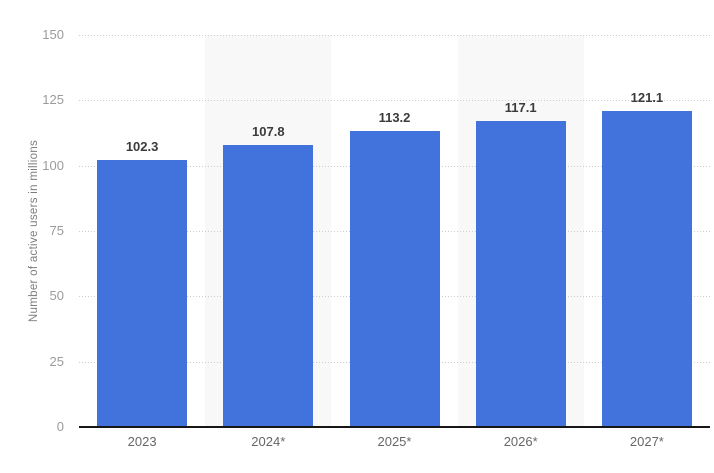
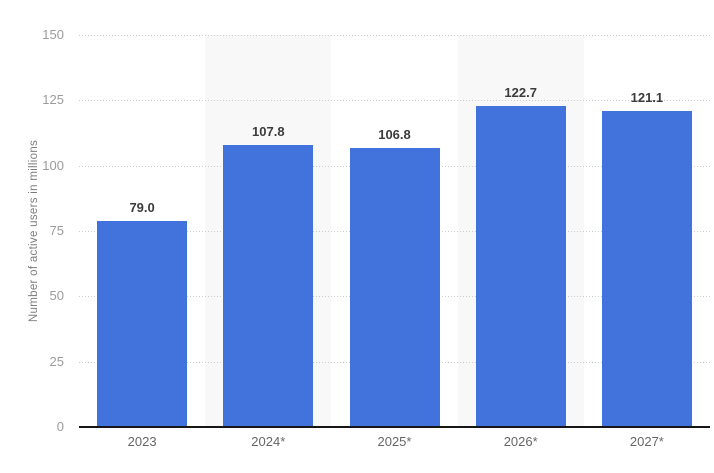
2023: 102.3 -> 79.0
2025*: 113.2 -> 106.8
2026*: 117.1 -> 122.7
